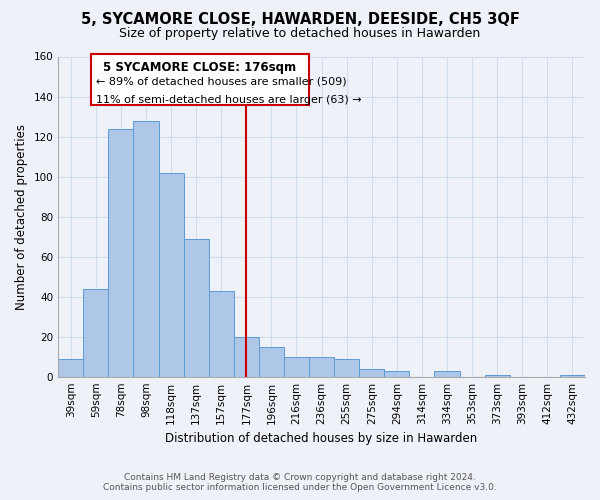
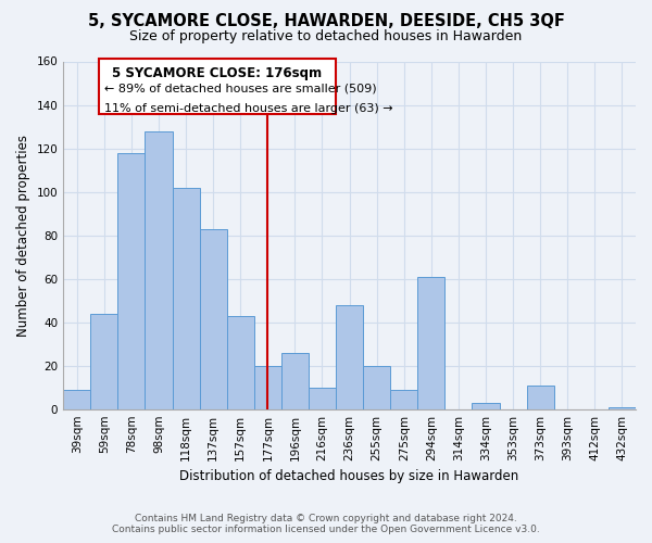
78sqm: 124 -> 118
137sqm: 69 -> 83
196sqm: 15 -> 26
236sqm: 10 -> 48
255sqm: 9 -> 20
275sqm: 4 -> 9
294sqm: 3 -> 61
373sqm: 1 -> 11
